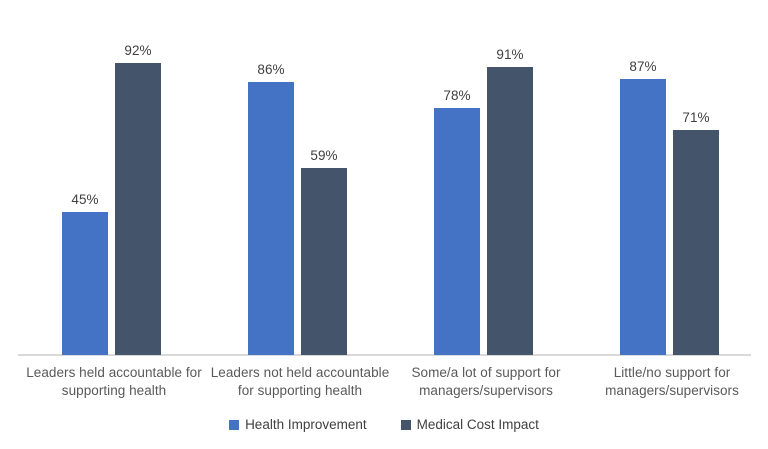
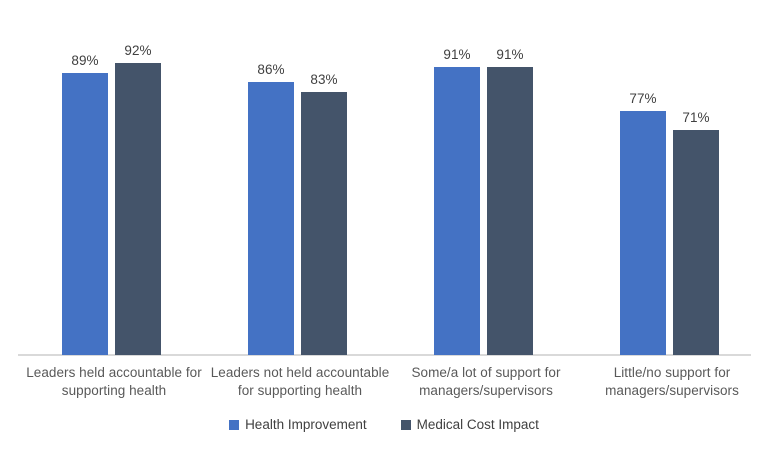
Health Improvement/Leaders held accountable for supporting health: 45% -> 89%
Medical Cost Impact/Leaders not held accountable for supporting health: 59% -> 83%
Health Improvement/Some/a lot of support for managers/supervisors: 78% -> 91%
Health Improvement/Little/no support for managers/supervisors: 87% -> 77%
